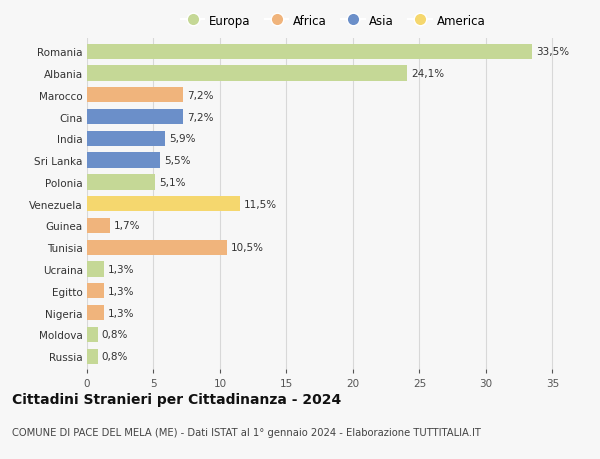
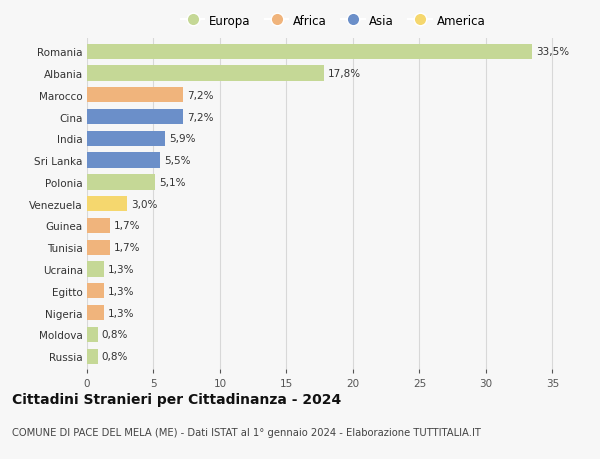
Albania: 24,1% -> 17,8%
Venezuela: 11,5% -> 3,0%
Tunisia: 10,5% -> 1,7%
